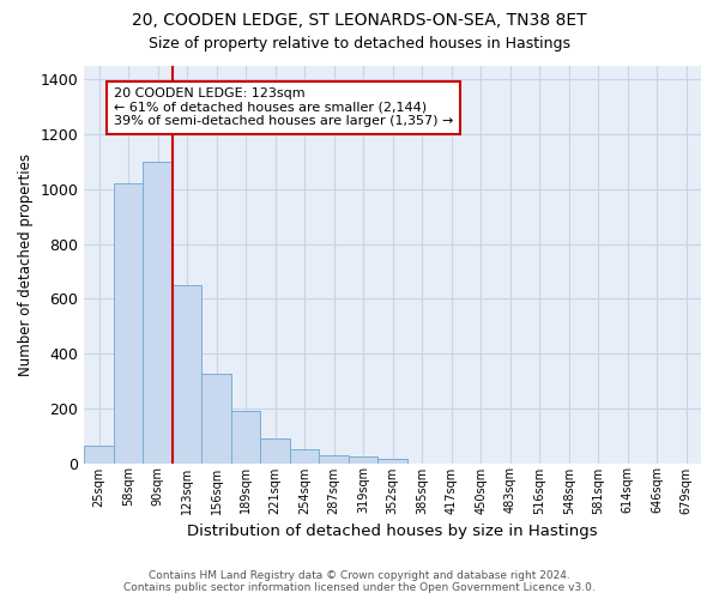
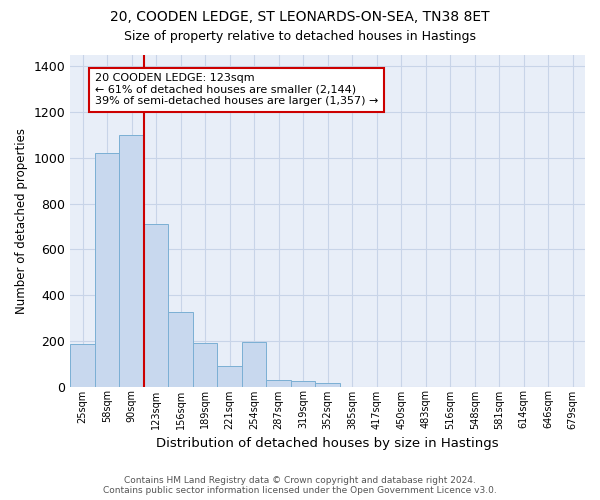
25sqm: 65 -> 185
123sqm: 650 -> 710
254sqm: 50 -> 195
